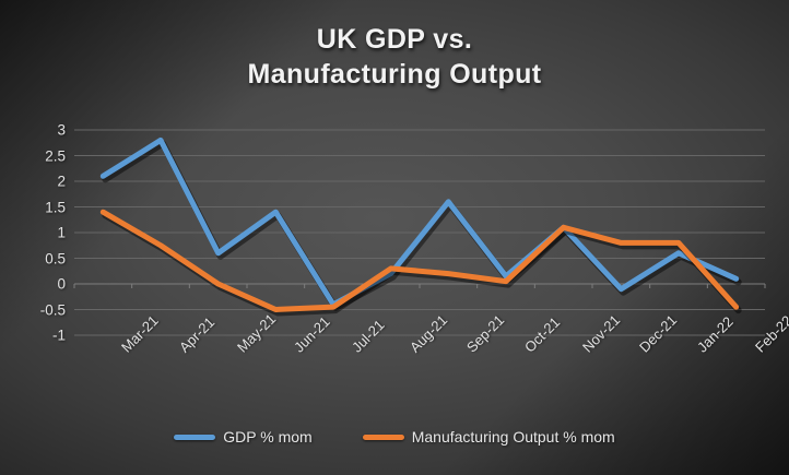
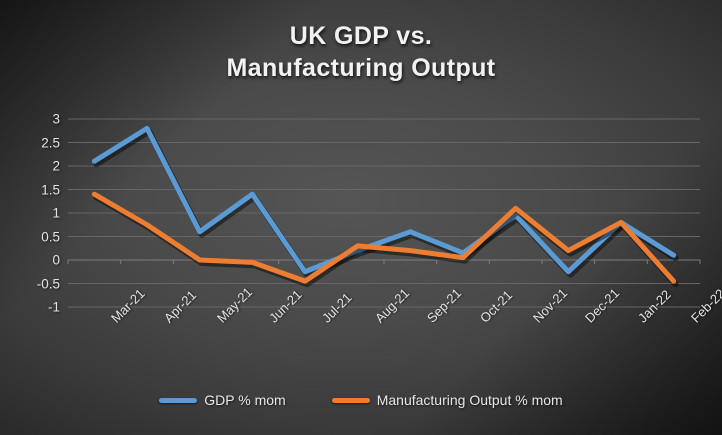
Manufacturing Output % mom/Jun-21: -0.5 -> -0.1
GDP % mom/Jul-21: -0.4 -> -0.2
GDP % mom/Sep-21: 1.6 -> 0.6
GDP % mom/Nov-21: 1.1 -> 0.9
GDP % mom/Dec-21: -0.1 -> -0.2
Manufacturing Output % mom/Dec-21: 0.8 -> 0.2
GDP % mom/Jan-22: 0.6 -> 0.8
